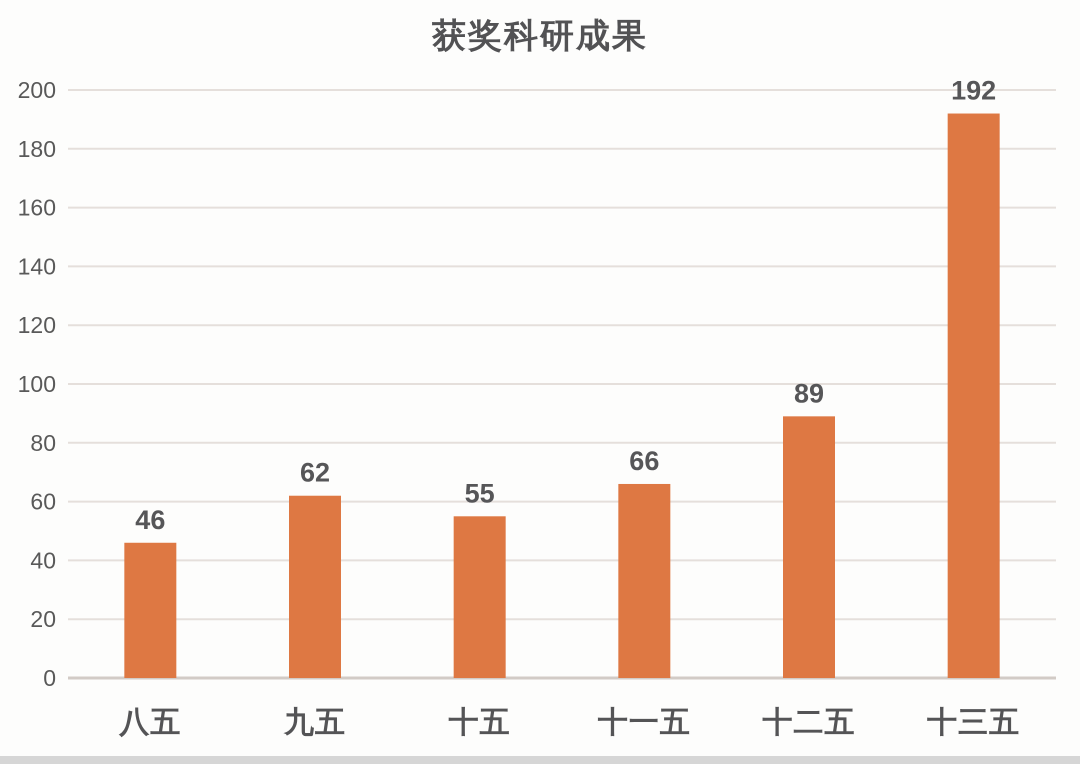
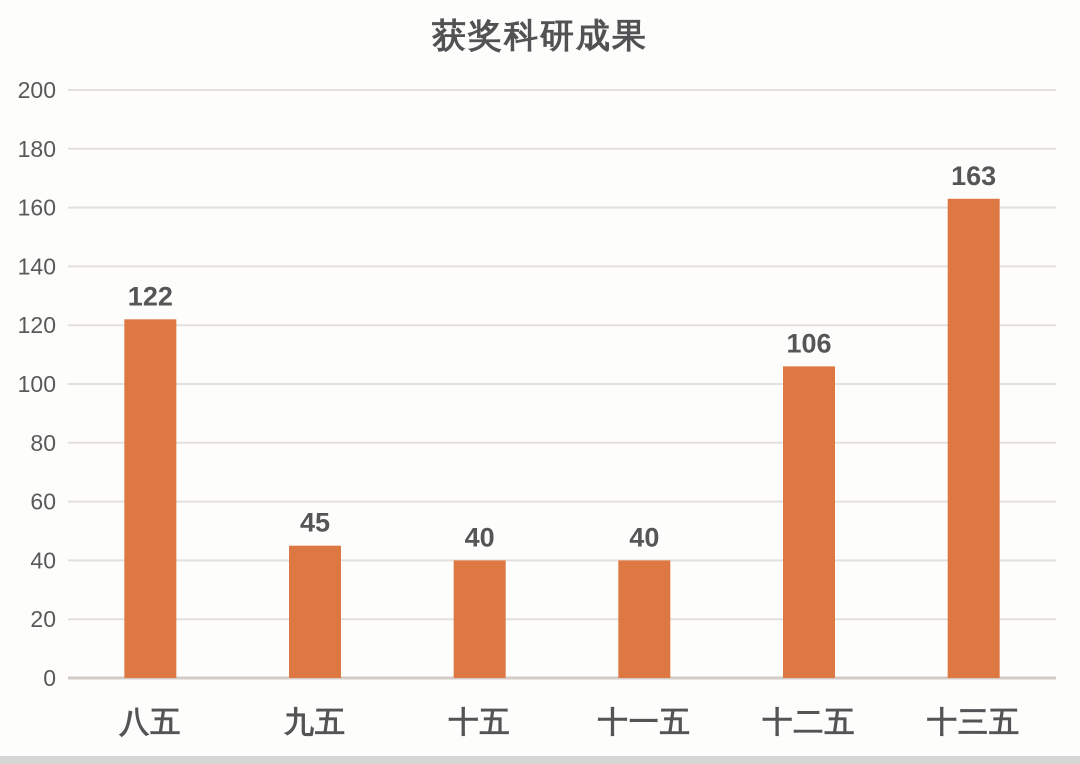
八五: 46 -> 122
九五: 62 -> 45
十五: 55 -> 40
十一五: 66 -> 40
十二五: 89 -> 106
十三五: 192 -> 163
